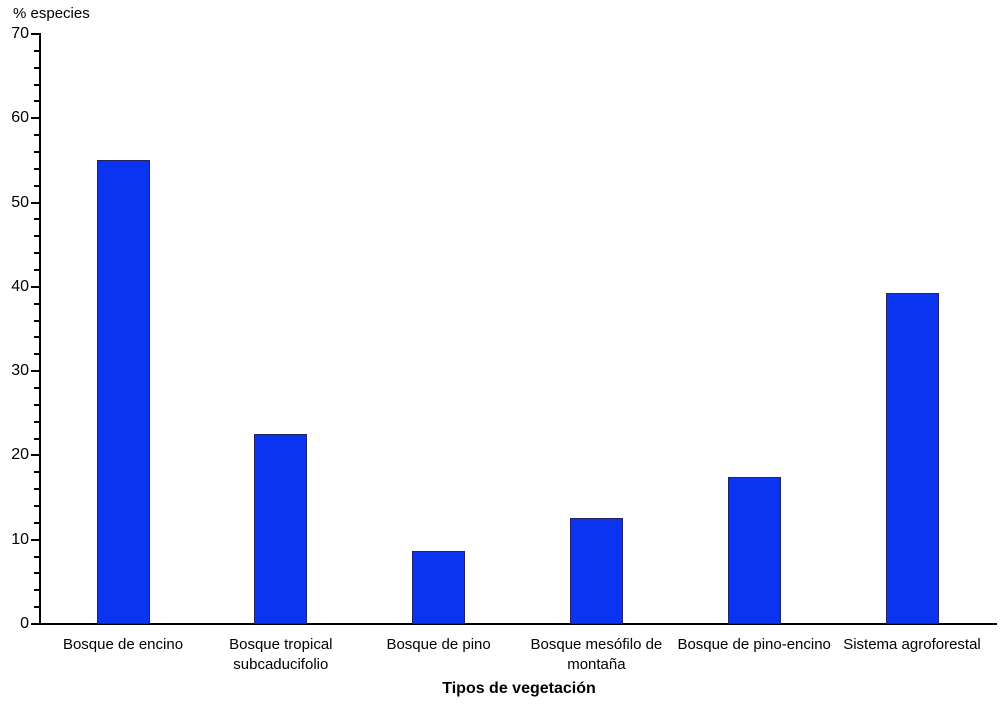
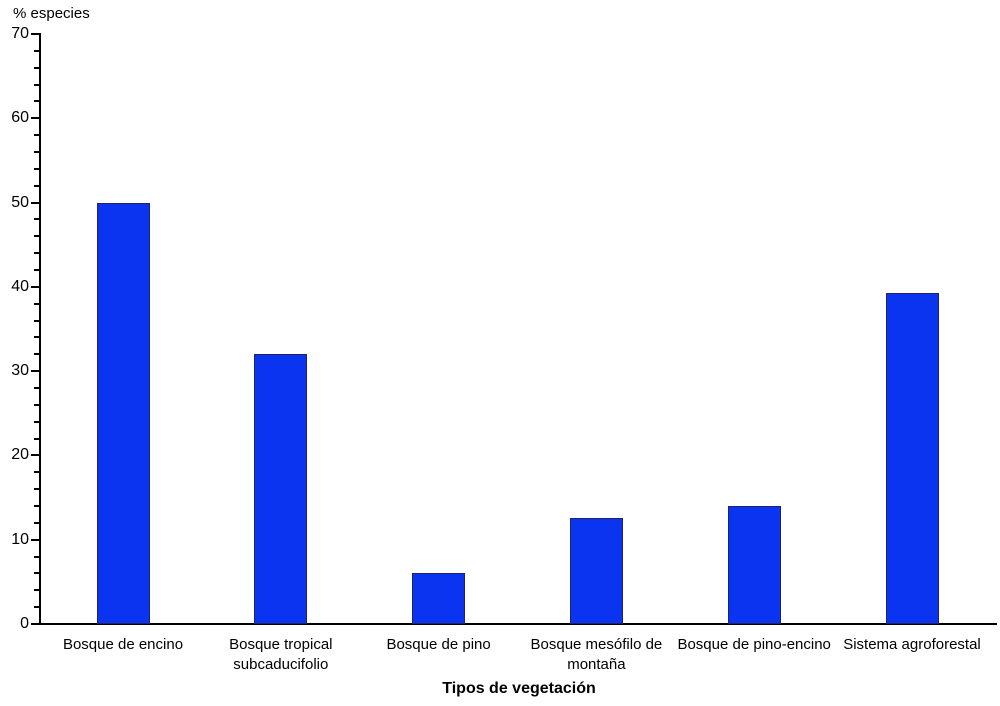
Bosque de encino: 55 -> 50
Bosque tropical subcaducifolio: 22 -> 32
Bosque de pino: 9 -> 6
Bosque de pino-encino: 18 -> 14
